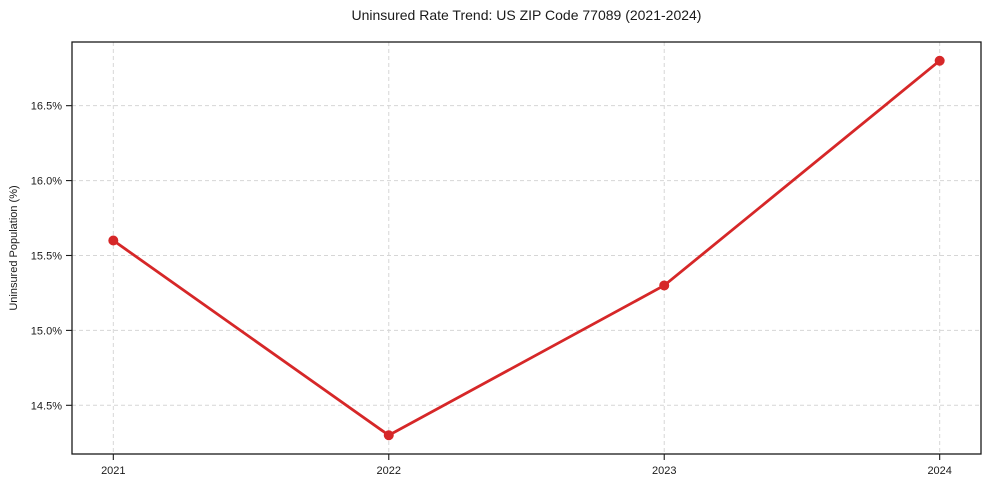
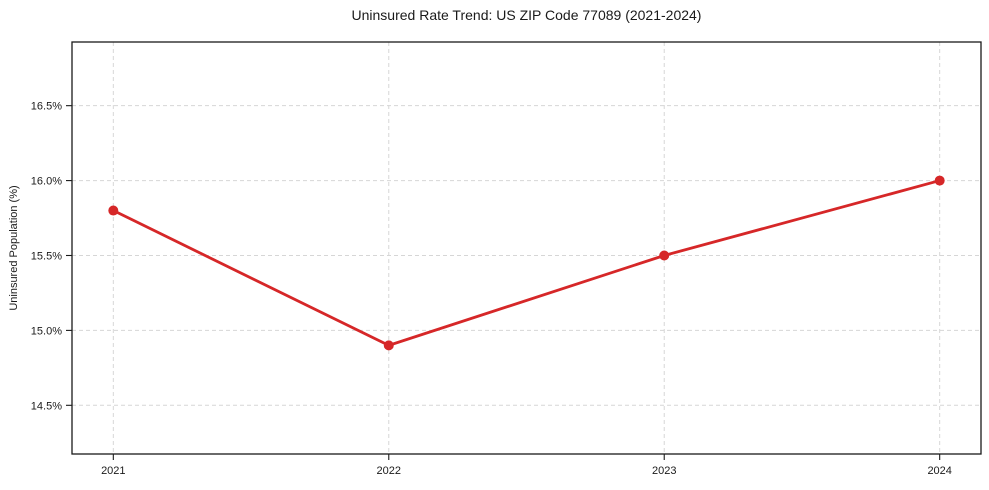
2021: 15.6% -> 15.8%
2022: 14.3% -> 14.9%
2023: 15.3% -> 15.5%
2024: 16.8% -> 16.0%
